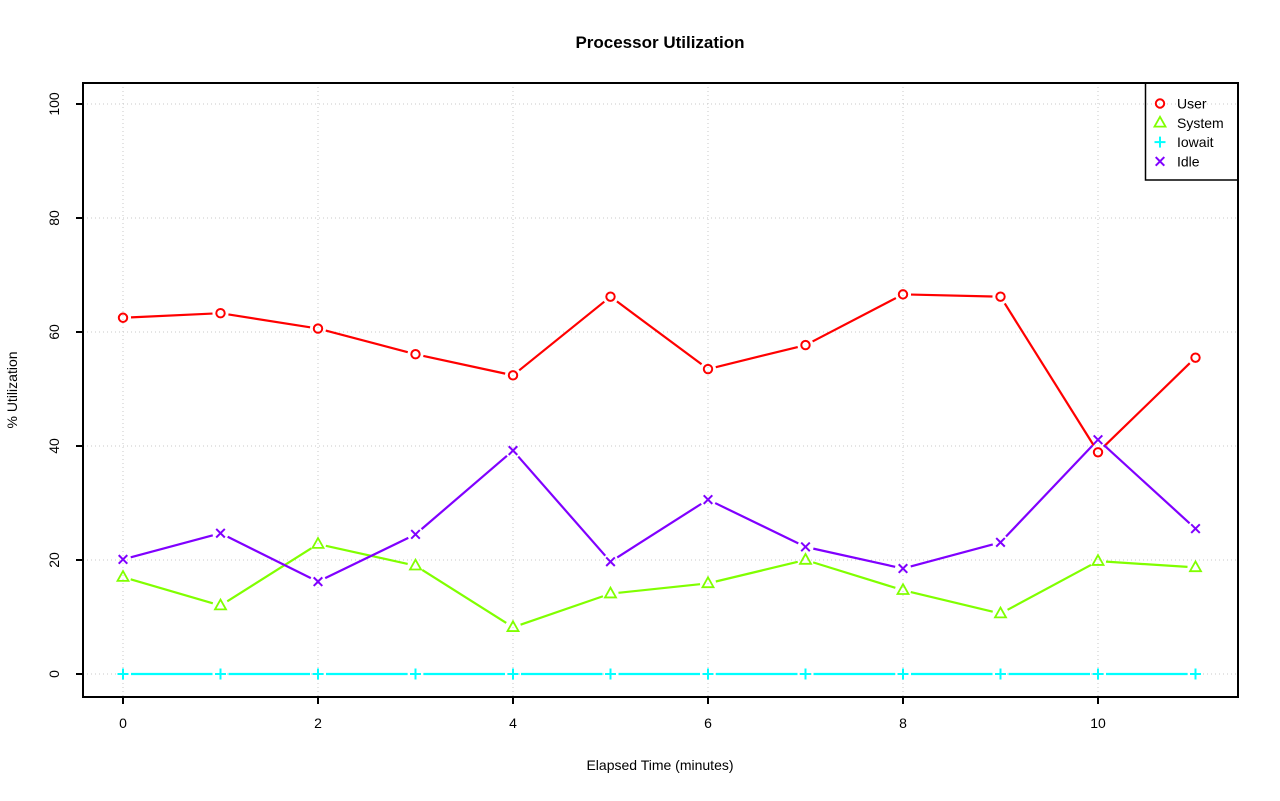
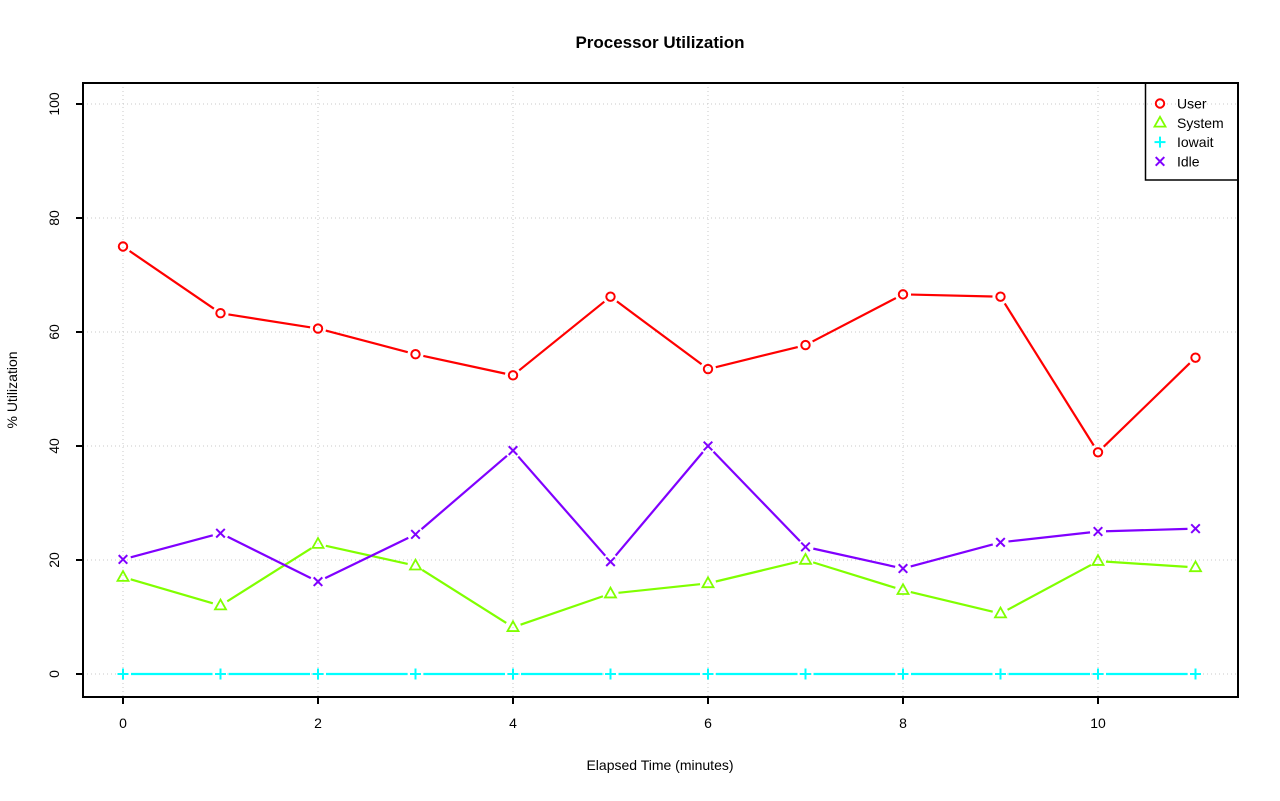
User/0: 62 -> 75
Idle/6: 31 -> 40
Idle/10: 41 -> 25
